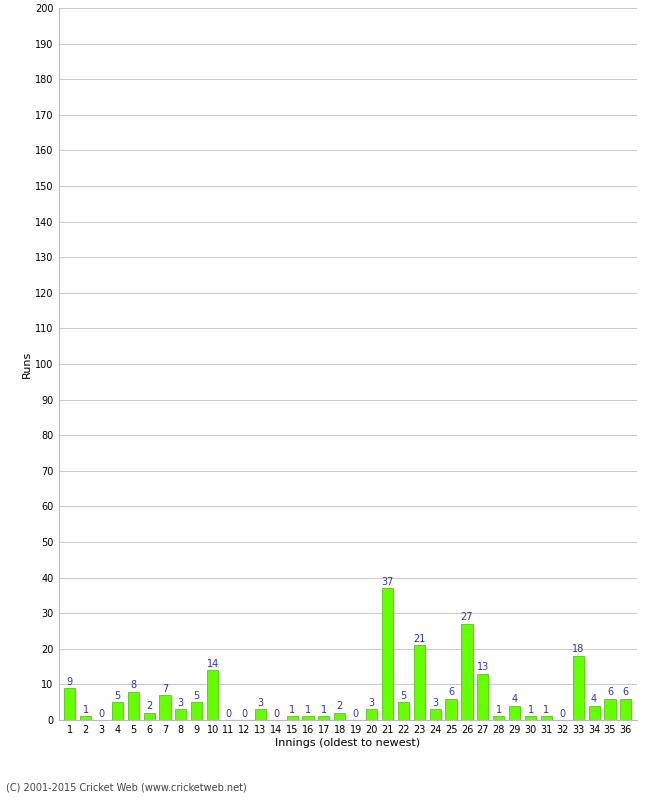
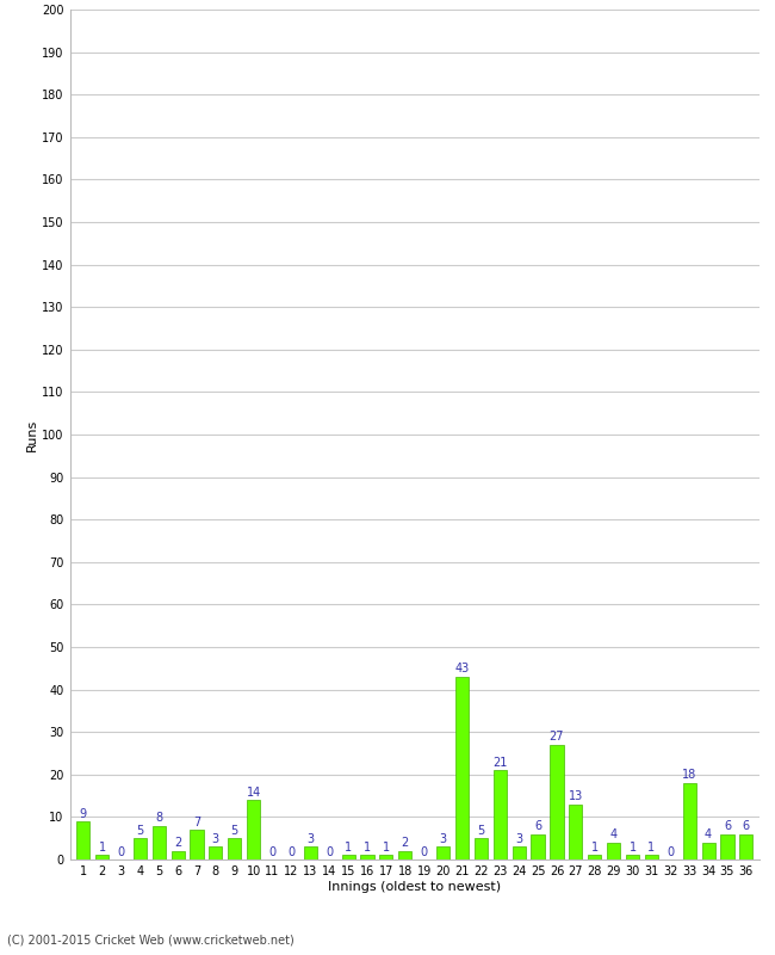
21: 37 -> 43
